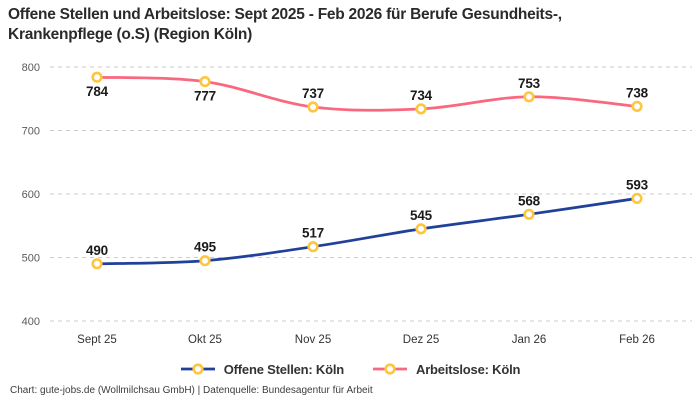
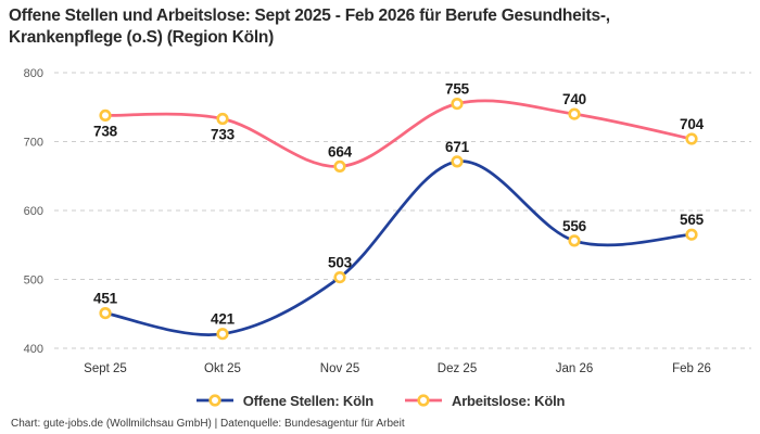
Offene Stellen: Köln/Sept 25: 490 -> 451
Arbeitslose: Köln/Sept 25: 784 -> 738
Offene Stellen: Köln/Okt 25: 495 -> 421
Arbeitslose: Köln/Okt 25: 777 -> 733
Offene Stellen: Köln/Nov 25: 517 -> 503
Arbeitslose: Köln/Nov 25: 737 -> 664
Offene Stellen: Köln/Dez 25: 545 -> 671
Arbeitslose: Köln/Dez 25: 734 -> 755
Offene Stellen: Köln/Jan 26: 568 -> 556
Arbeitslose: Köln/Jan 26: 753 -> 740
Offene Stellen: Köln/Feb 26: 593 -> 565
Arbeitslose: Köln/Feb 26: 738 -> 704
